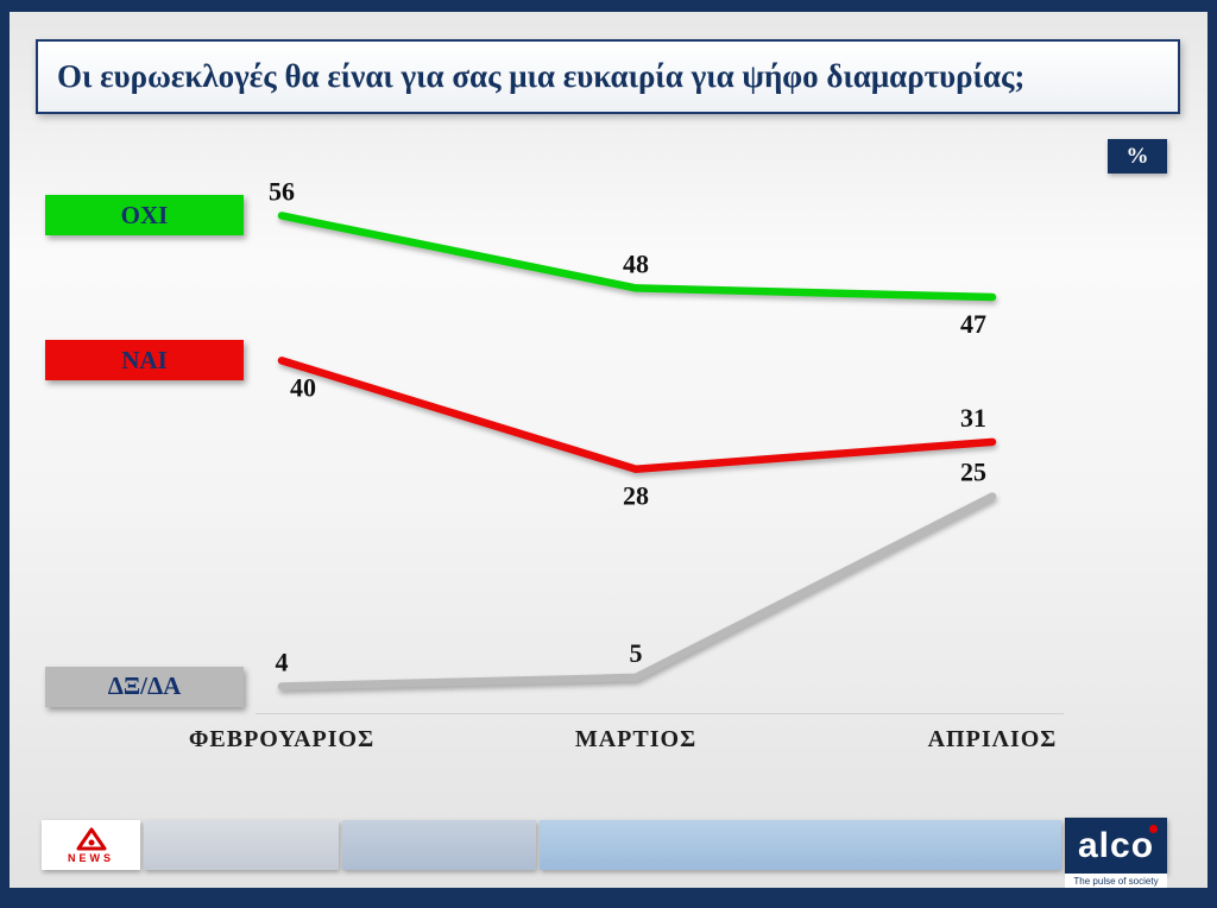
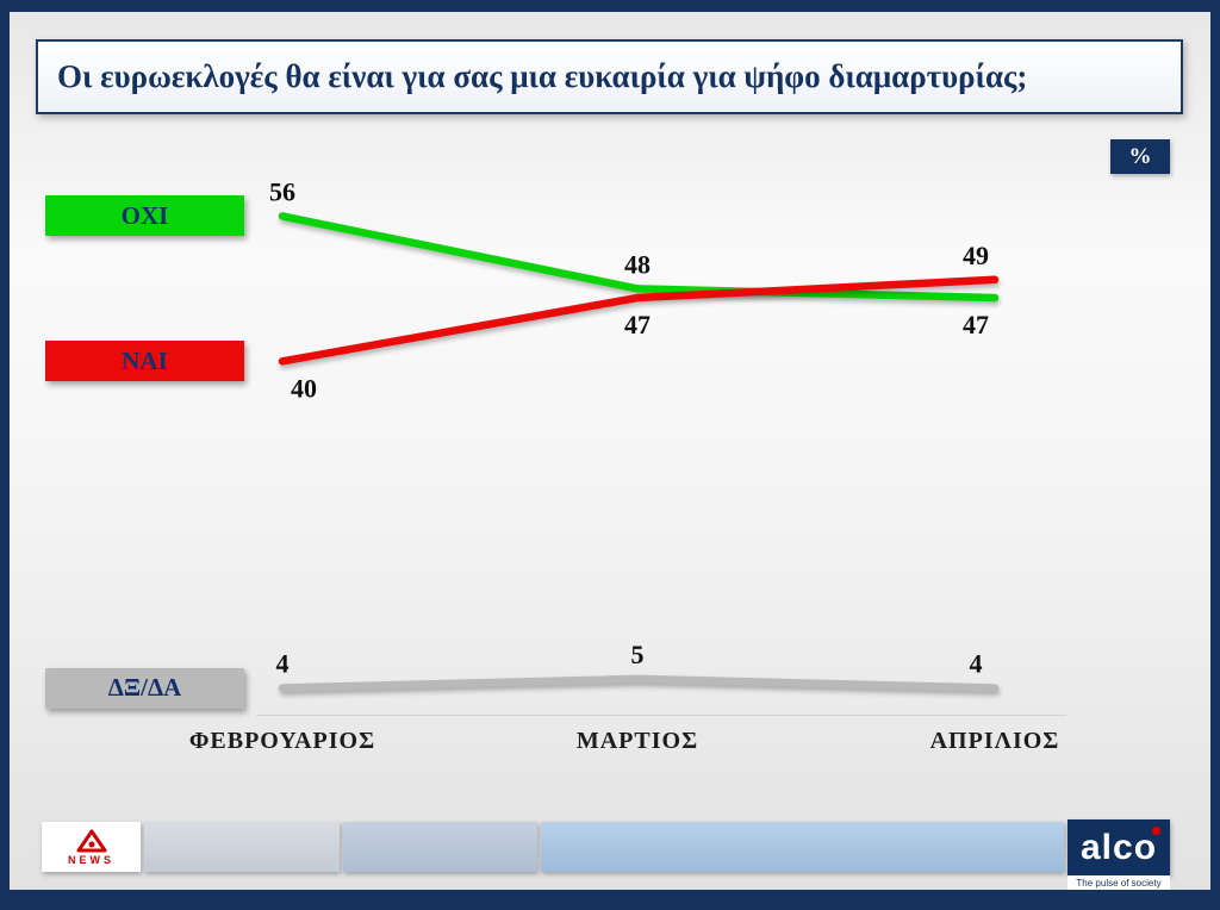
ΝΑΙ/ΜΑΡΤΙΟΣ: 28 -> 47
ΝΑΙ/ΑΠΡΙΛΙΟΣ: 31 -> 49
ΔΞ/ΔΑ/ΑΠΡΙΛΙΟΣ: 25 -> 4
